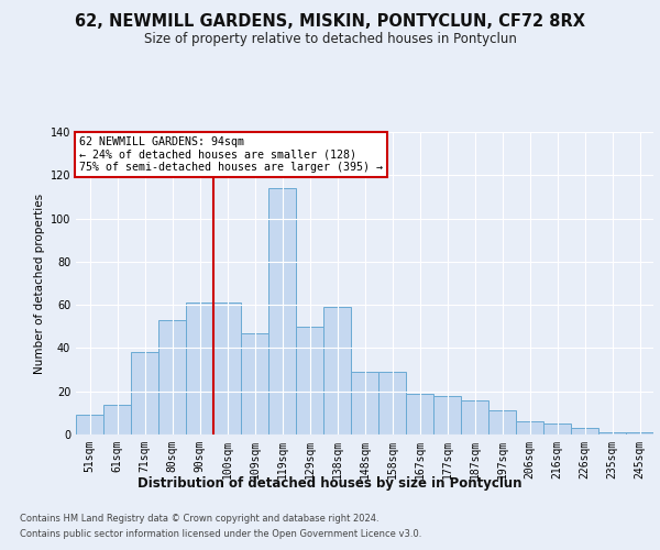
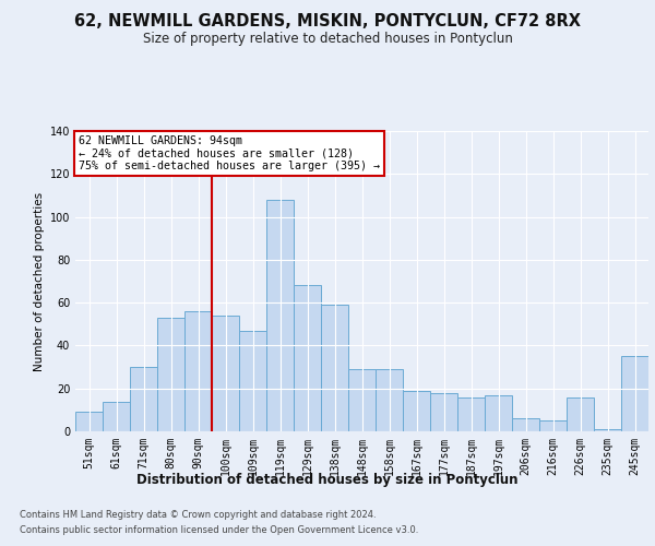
71sqm: 38 -> 30
90sqm: 61 -> 56
100sqm: 61 -> 54
119sqm: 114 -> 108
129sqm: 50 -> 68
197sqm: 11 -> 17
226sqm: 3 -> 16
245sqm: 1 -> 35
